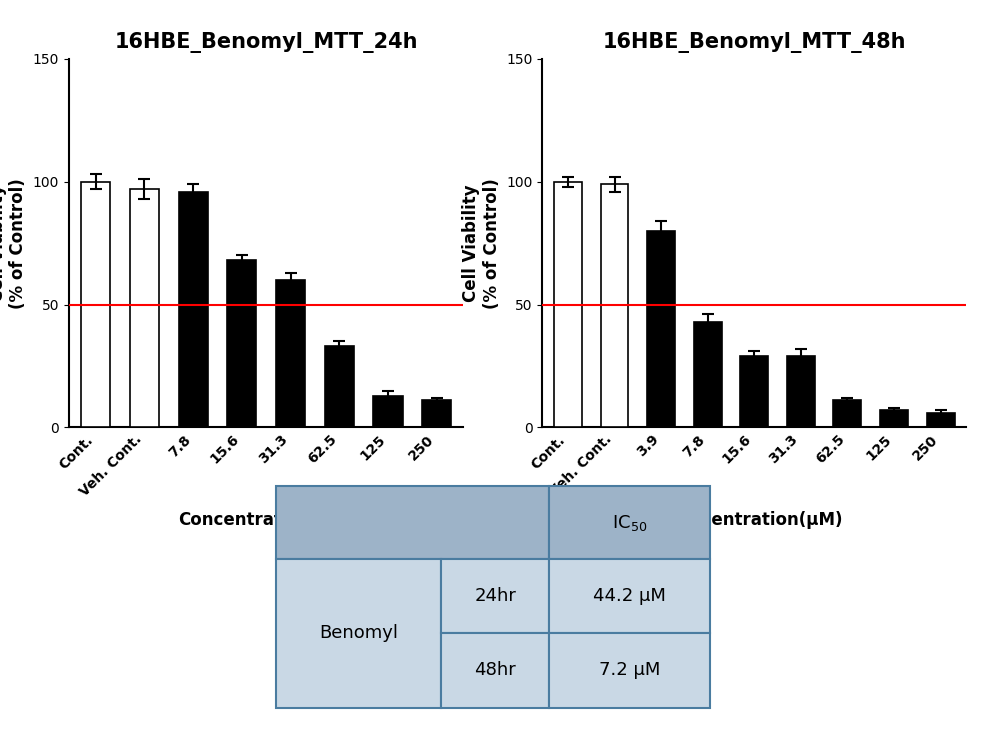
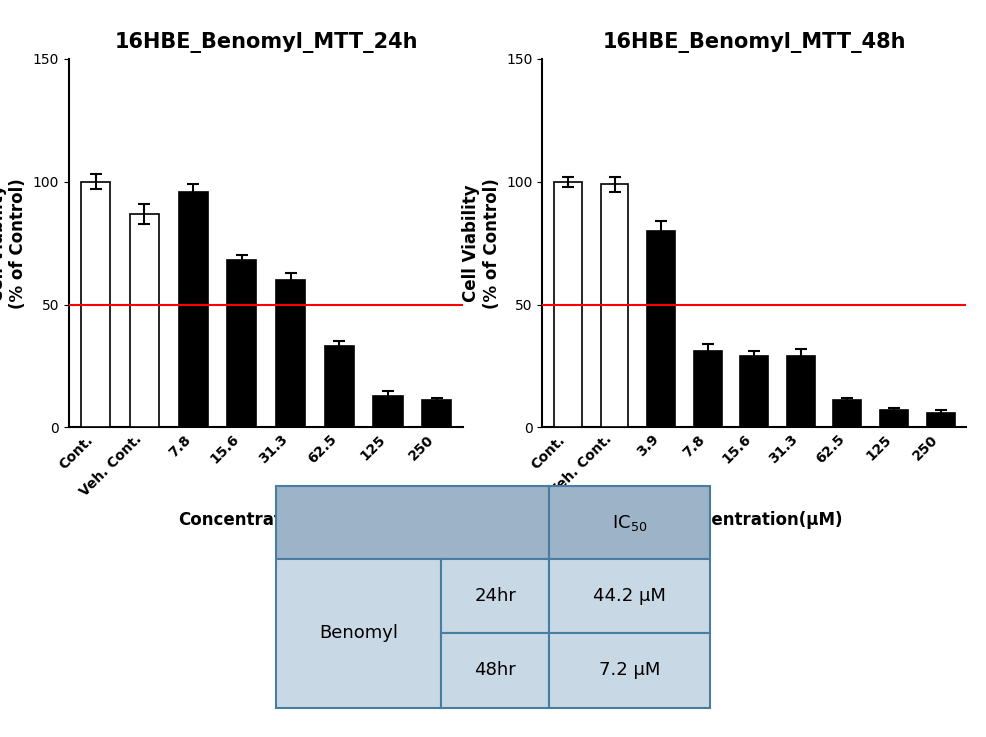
16HBE_Benomyl_MTT_24h/Veh. Cont.: 97 -> 87
16HBE_Benomyl_MTT_48h/7.8: 43 -> 31
